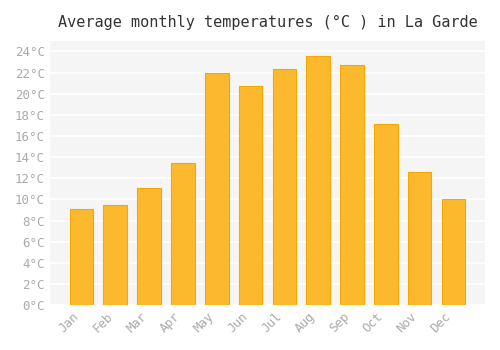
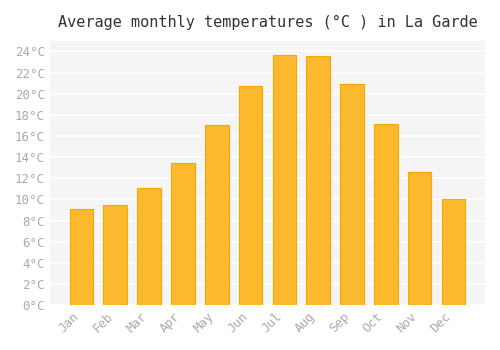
May: 22.0°C -> 17.0°C
Jul: 22.3°C -> 23.7°C
Sep: 22.7°C -> 20.9°C
